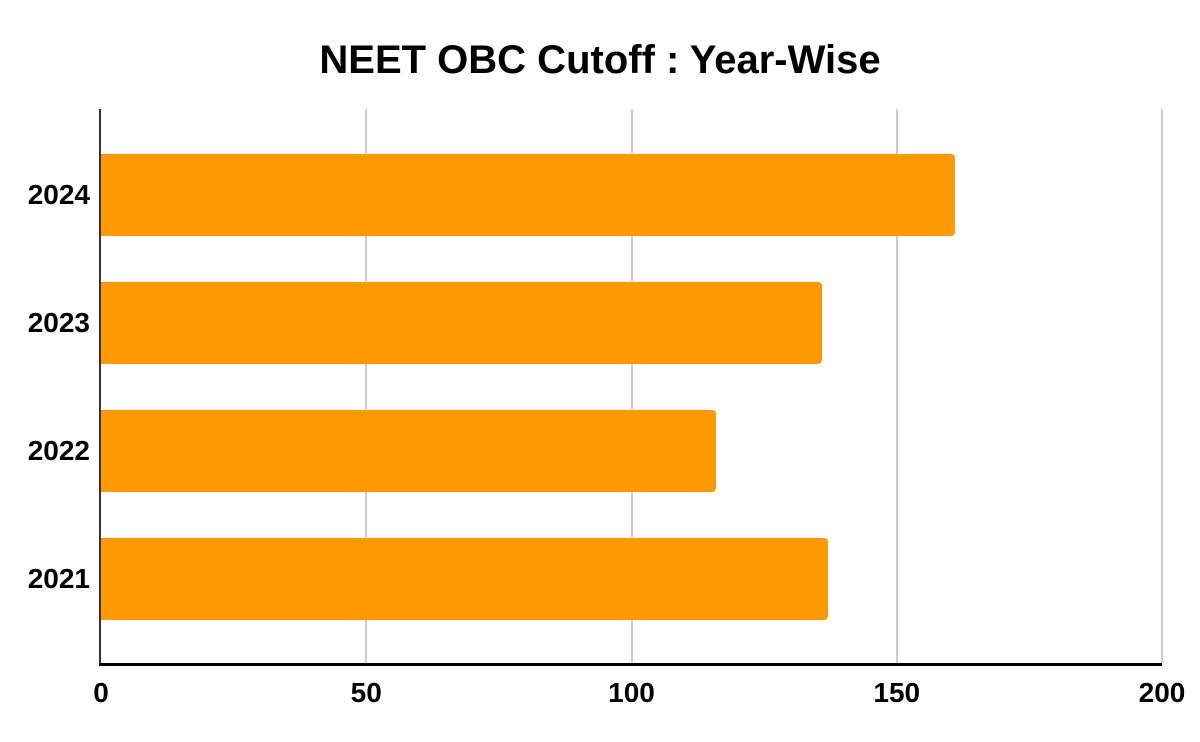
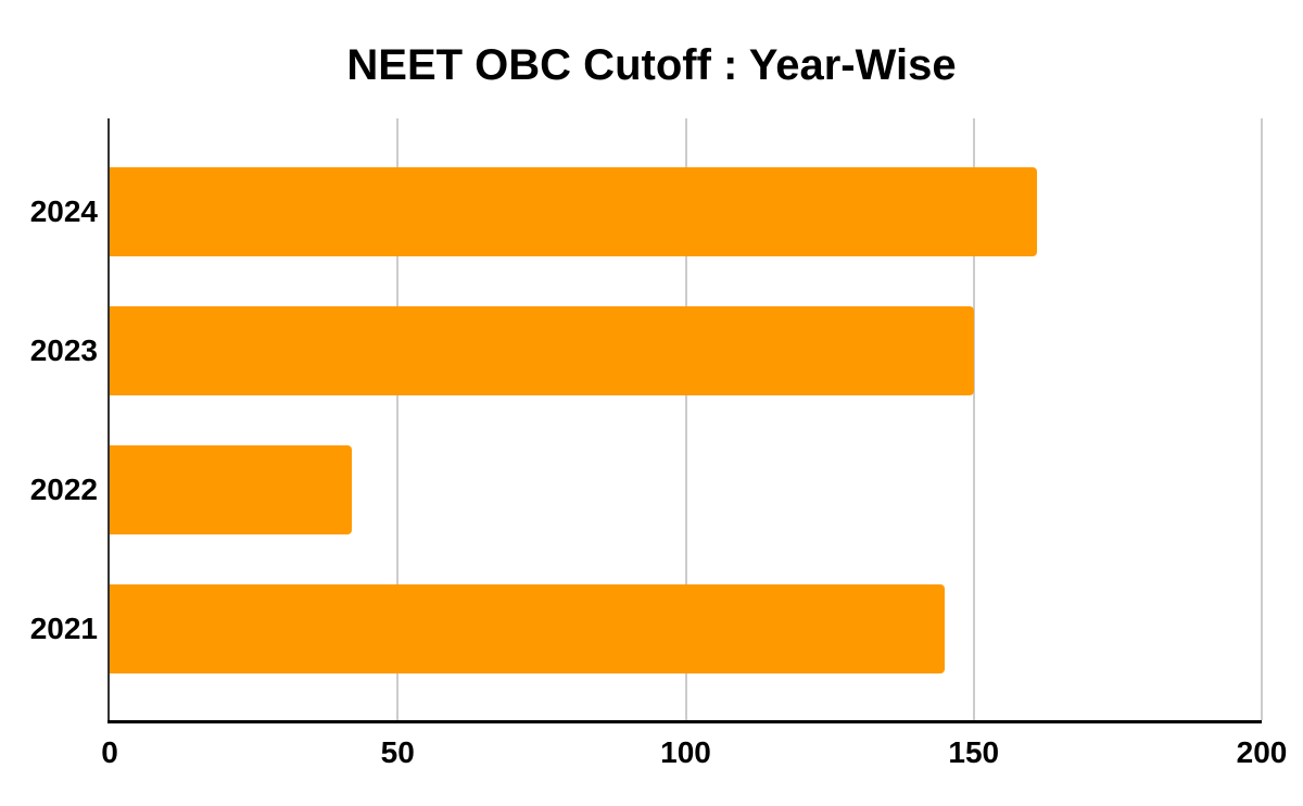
2023: 136 -> 150
2022: 116 -> 42
2021: 137 -> 145
